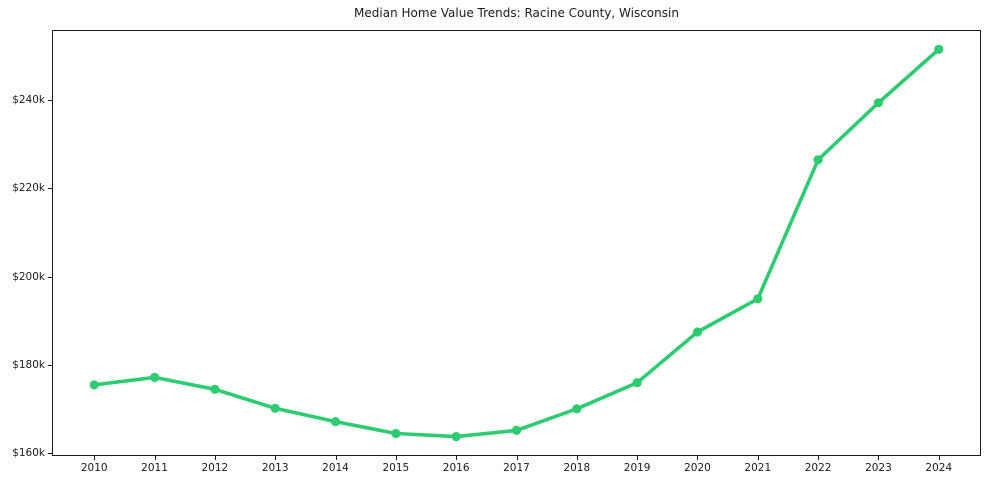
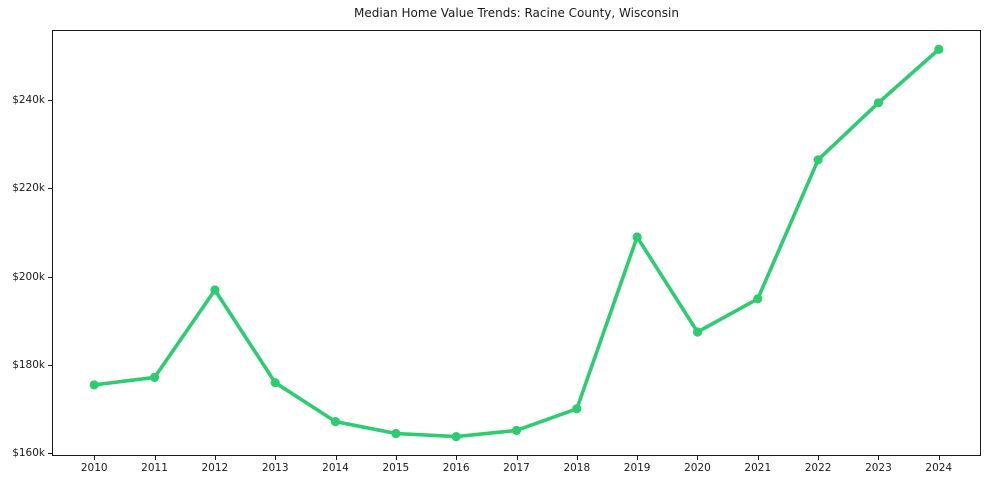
2012: $174k -> $197k
2013: $170k -> $176k
2019: $176k -> $209k
